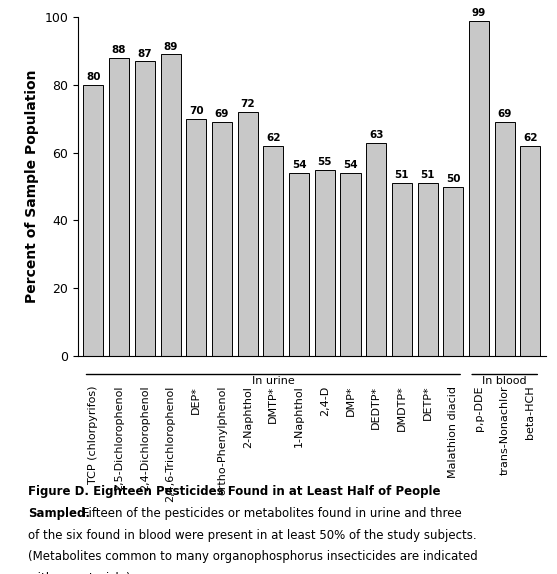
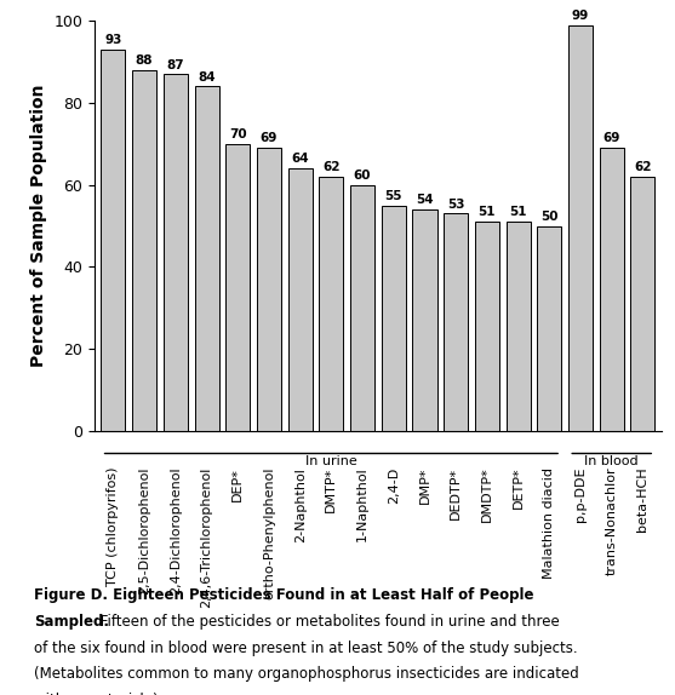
TCP (chlorpyrifos): 80 -> 93
2,4,6-Trichlorophenol: 89 -> 84
2-Naphthol: 72 -> 64
1-Naphthol: 54 -> 60
DEDTP*: 63 -> 53
